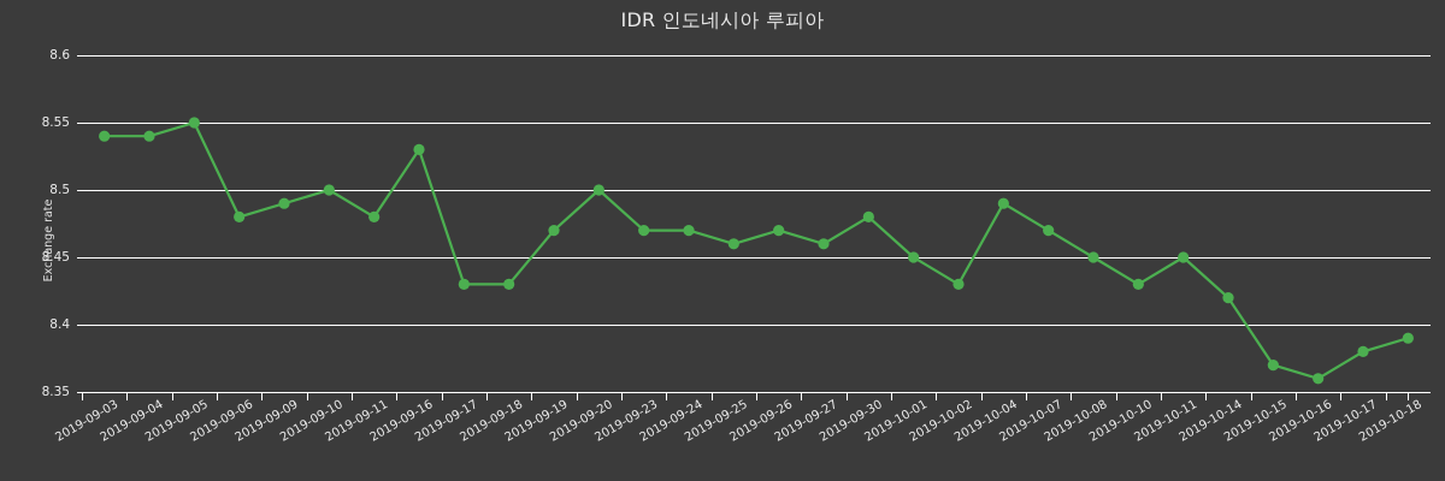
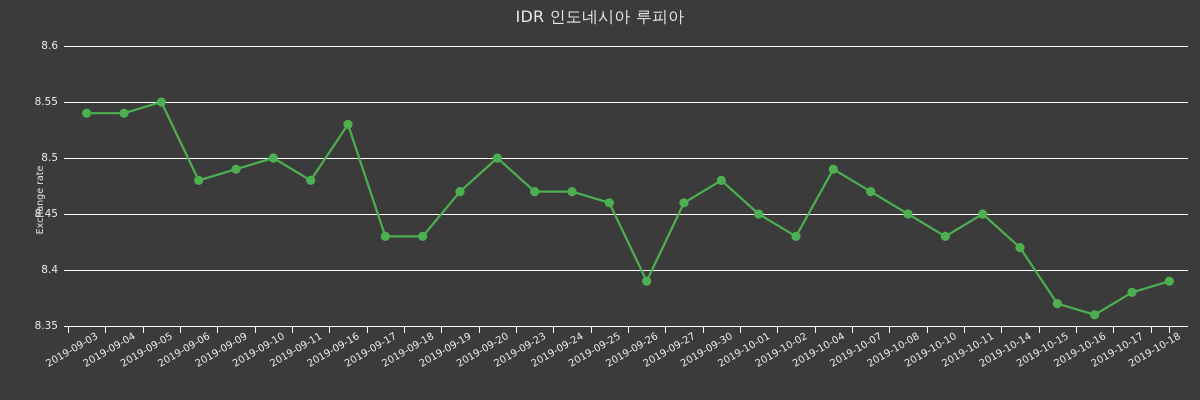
2019-09-26: 8.47 -> 8.39
